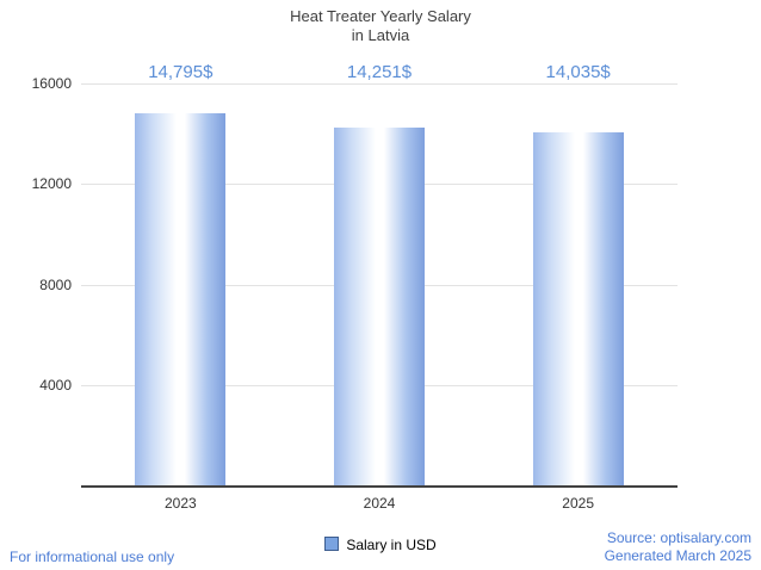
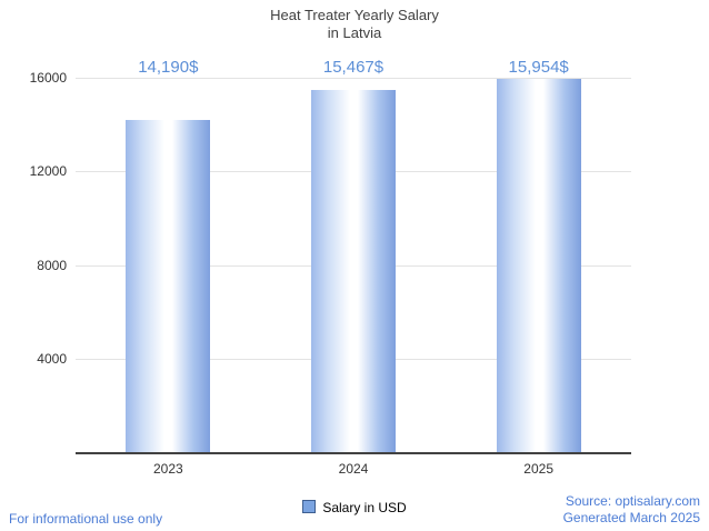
2023: 14,795 -> 14,190
2024: 14,251 -> 15,467
2025: 14,035 -> 15,954
